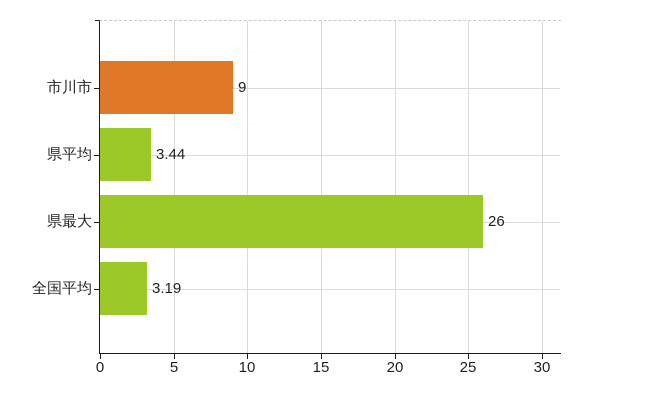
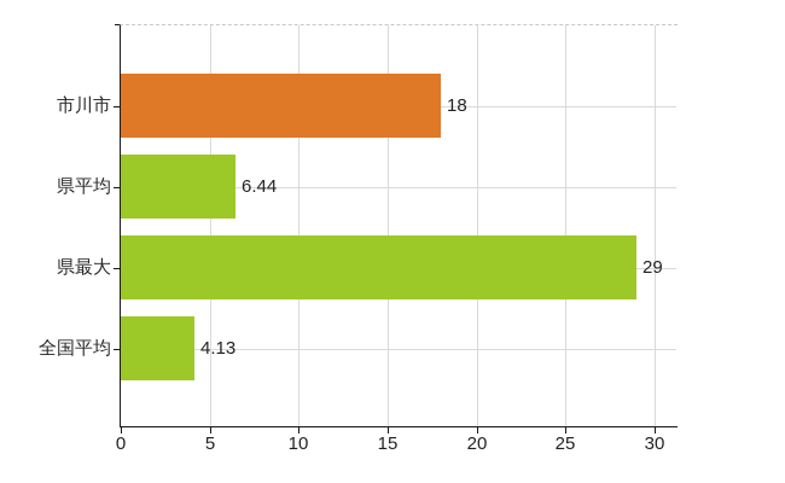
市川市: 9 -> 18
県平均: 3.44 -> 6.44
県最大: 26 -> 29
全国平均: 3.19 -> 4.13
